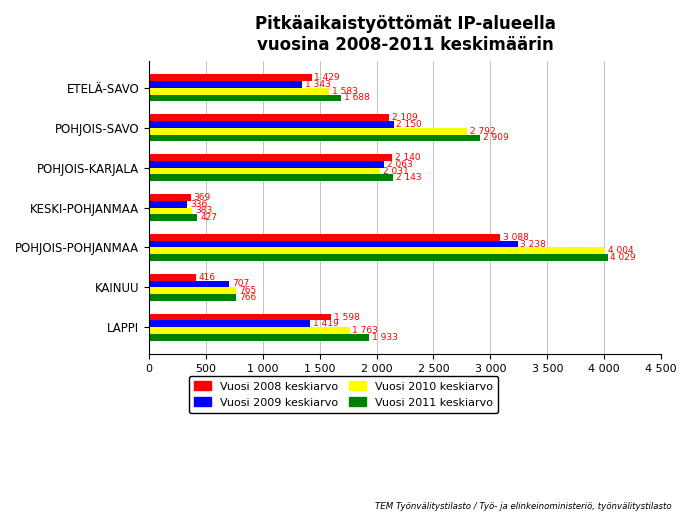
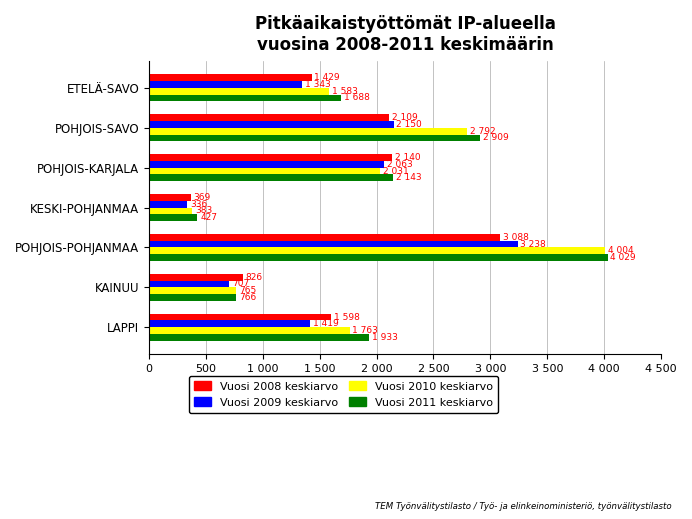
Vuosi 2008 keskiarvo/KAINUU: 416 -> 826
